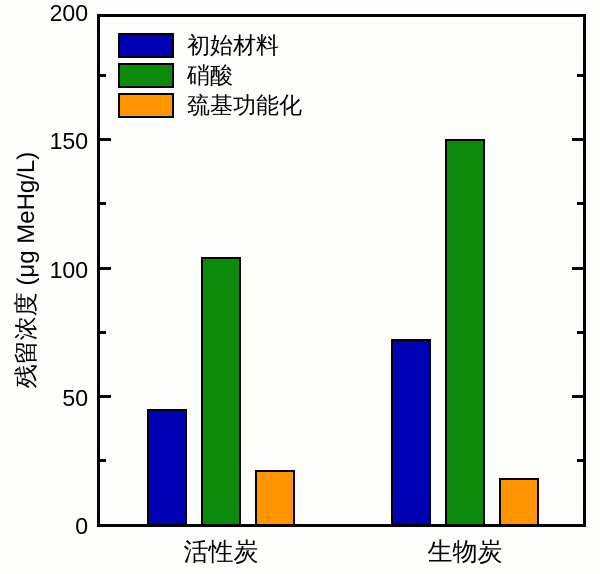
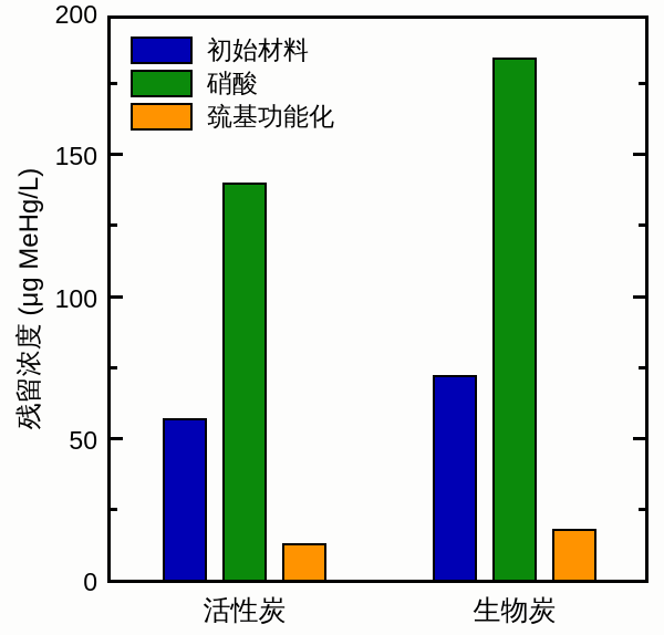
初始材料/活性炭: 45 -> 57
硝酸/活性炭: 104 -> 140
巯基功能化/活性炭: 21 -> 13
硝酸/生物炭: 150 -> 184
